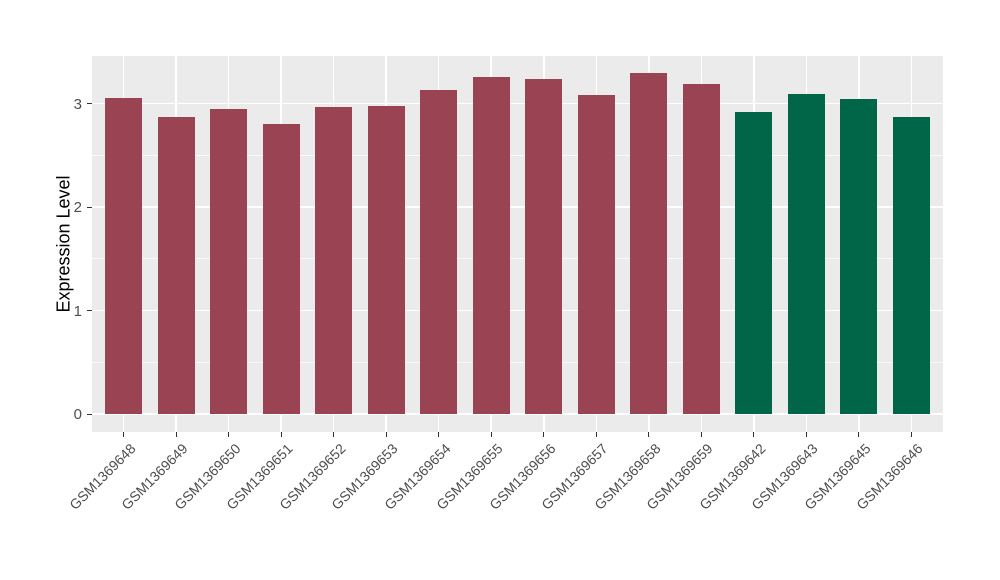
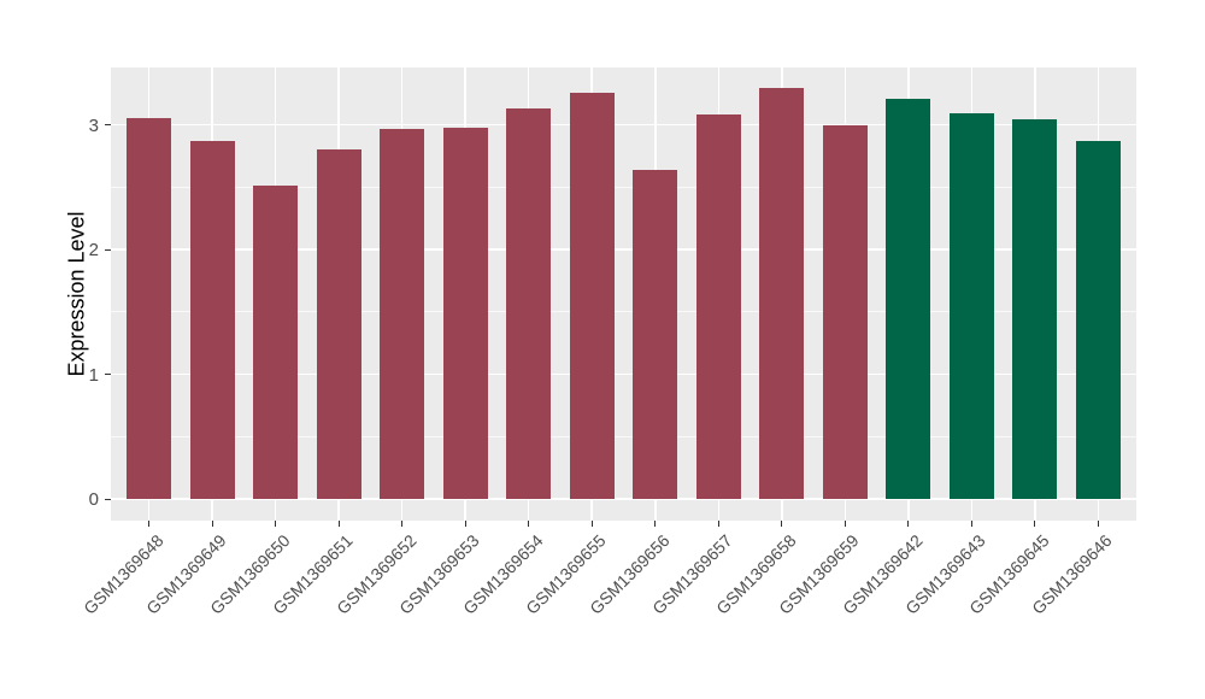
GSM1369650: 2.95 -> 2.51
GSM1369656: 3.24 -> 2.64
GSM1369659: 3.19 -> 3.00
GSM1369642: 2.92 -> 3.21
